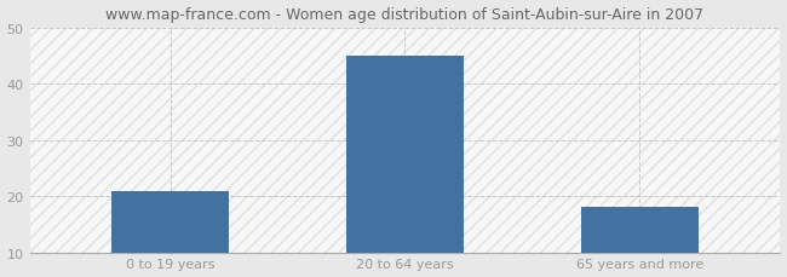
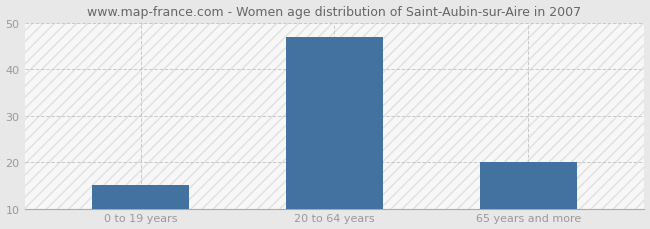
0 to 19 years: 21 -> 15
20 to 64 years: 45 -> 47
65 years and more: 18 -> 20
